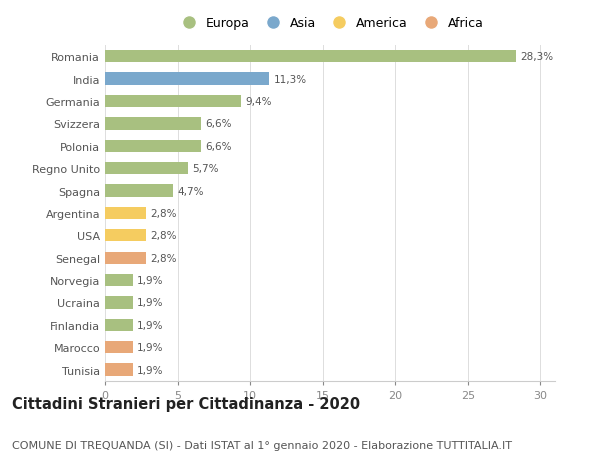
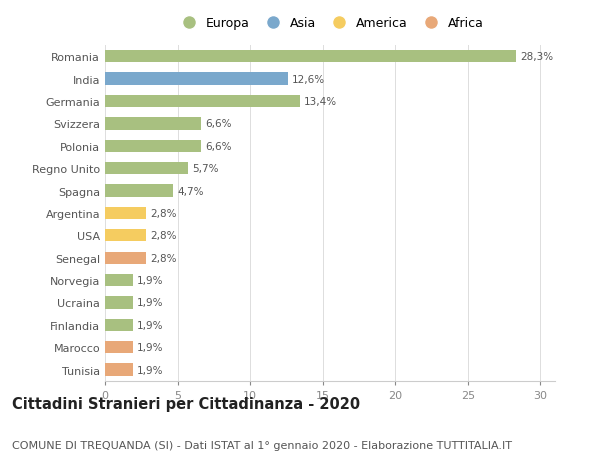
India: 11,3% -> 12,6%
Germania: 9,4% -> 13,4%
